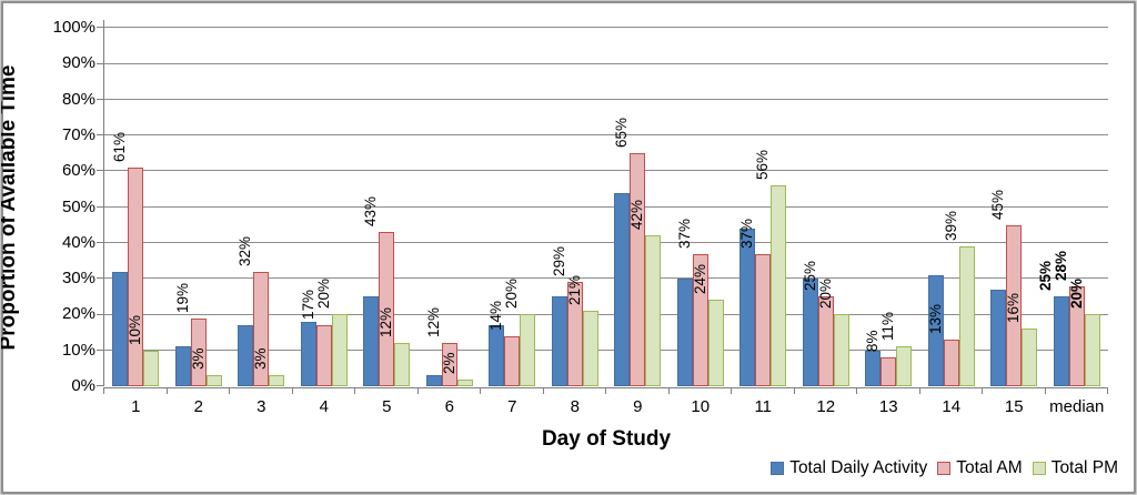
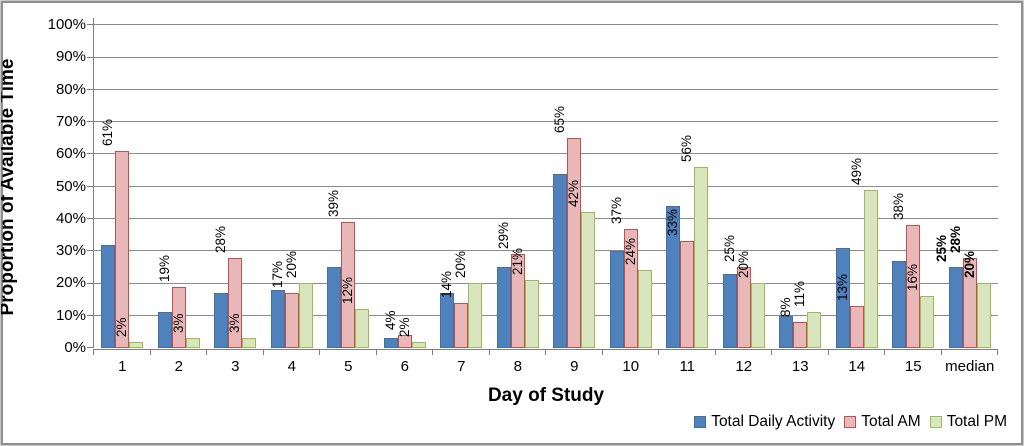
Total PM/1: 10% -> 2%
Total AM/3: 32% -> 28%
Total AM/5: 43% -> 39%
Total AM/6: 12% -> 4%
Total AM/11: 37% -> 33%
Total Daily Activity/12: 30% -> 23%
Total PM/14: 39% -> 49%
Total AM/15: 45% -> 38%
